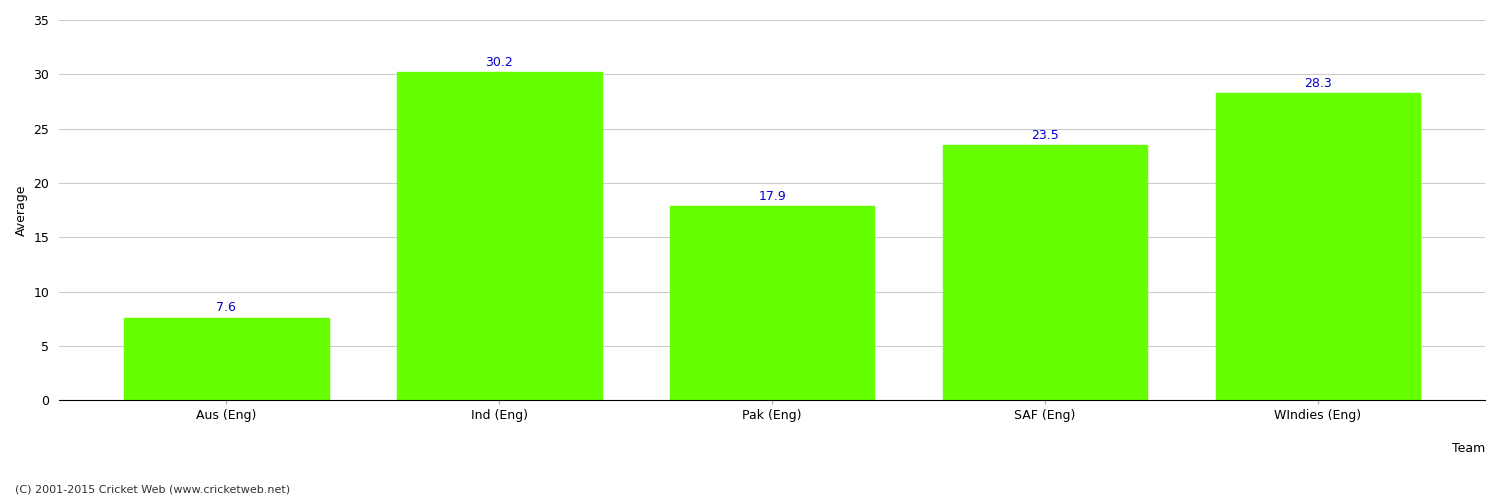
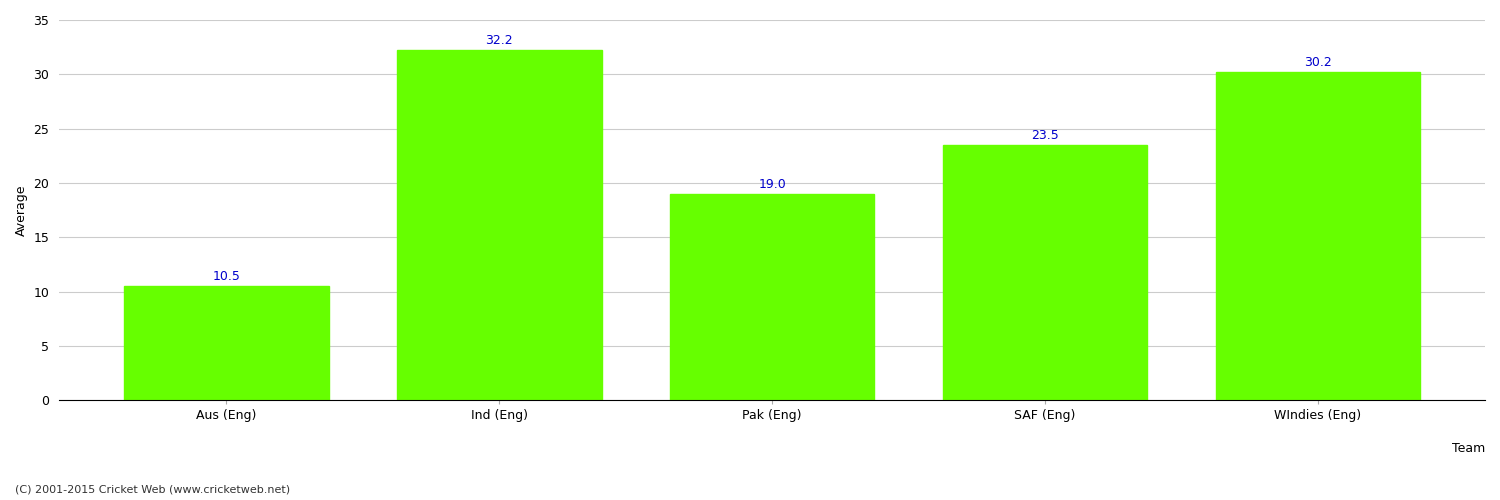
Aus (Eng): 7.6 -> 10.5
Ind (Eng): 30.2 -> 32.2
Pak (Eng): 17.9 -> 19.0
WIndies (Eng): 28.3 -> 30.2
